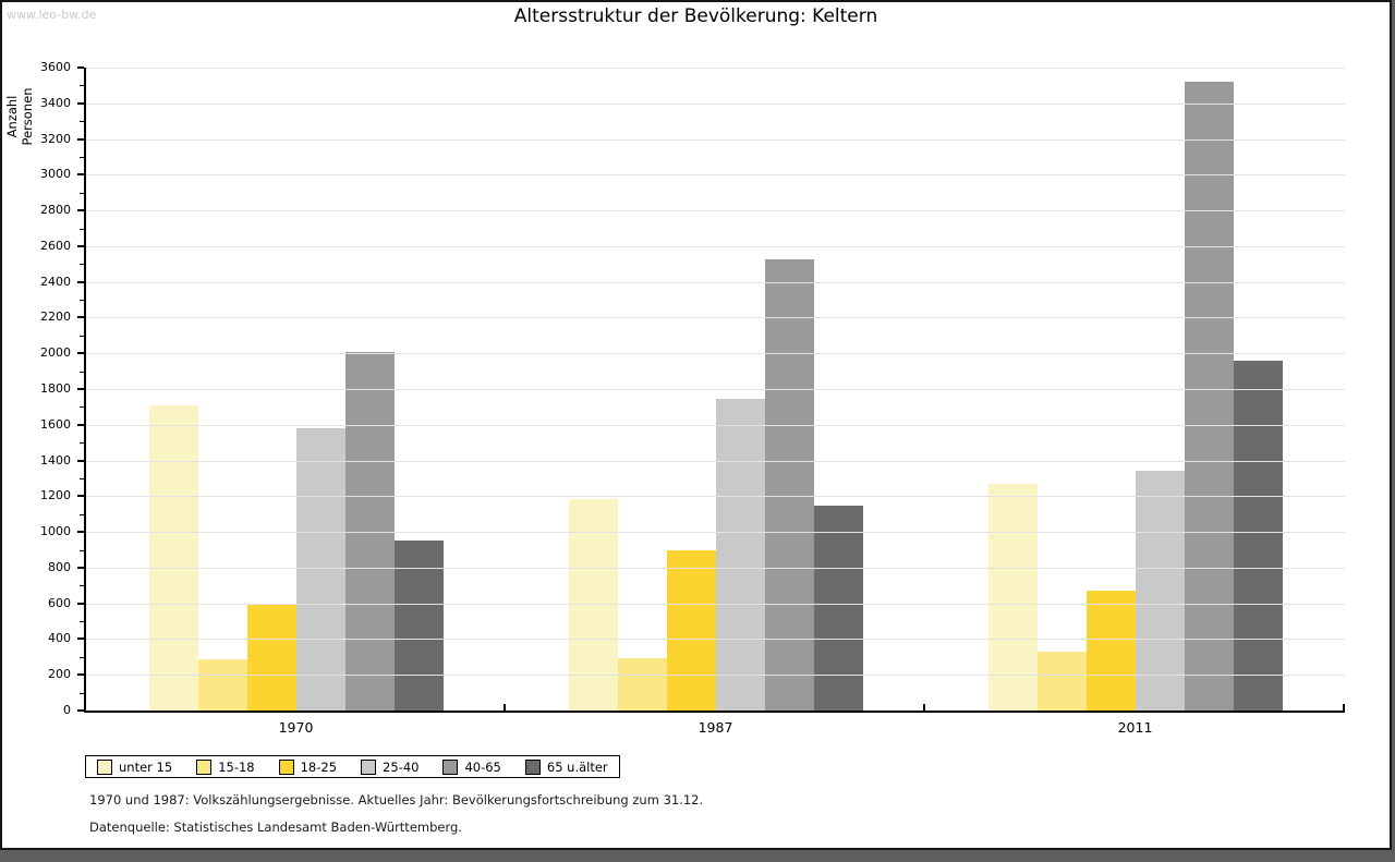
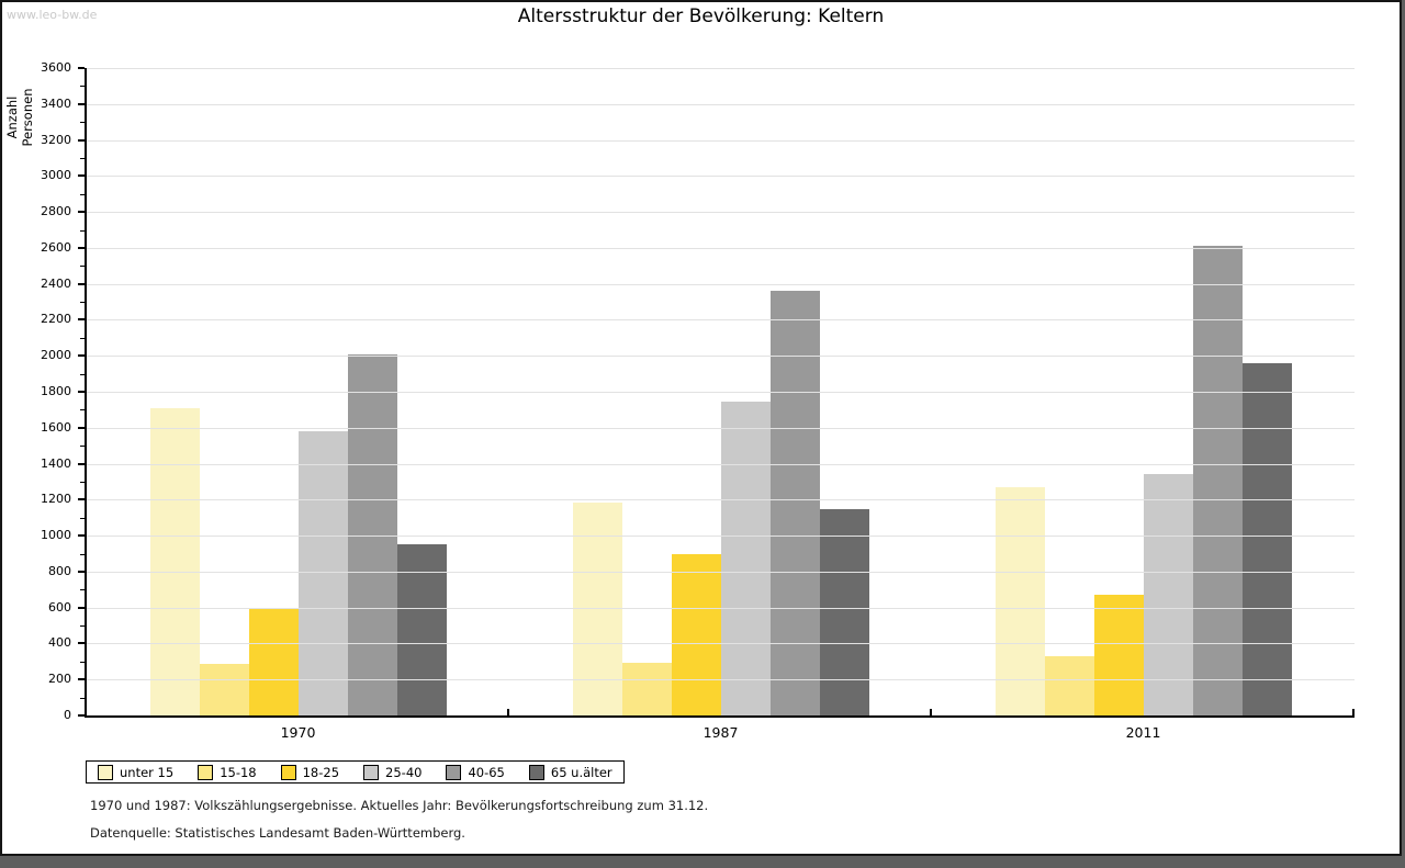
40-65/1987: 2520 -> 2360
40-65/2011: 3520 -> 2610
